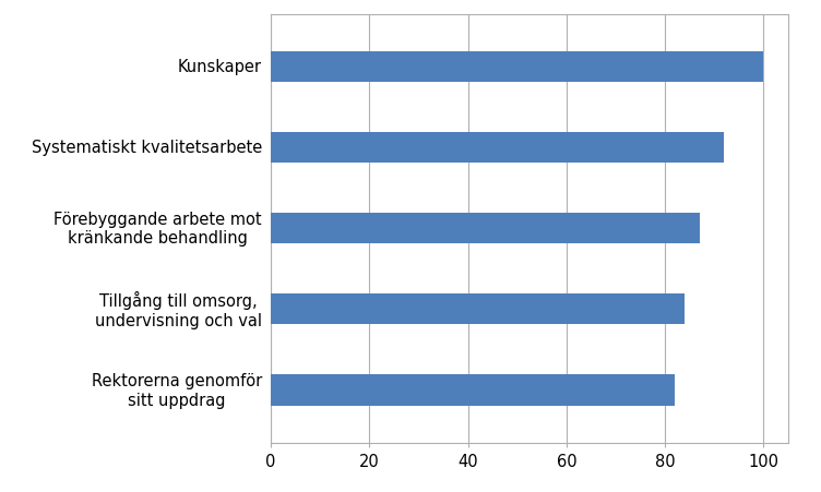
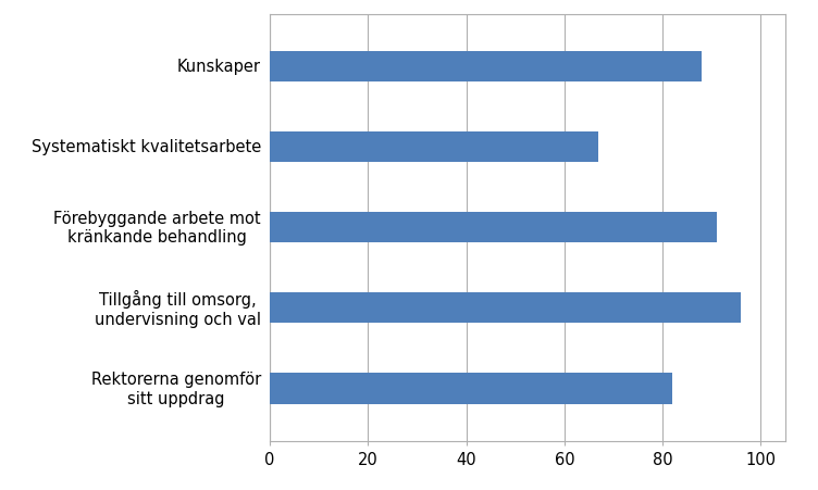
Kunskaper: 100 -> 88
Systematiskt kvalitetsarbete: 92 -> 67
Förebyggande arbete mot kränkande behandling: 87 -> 91
Tillgång till omsorg, undervisning och val: 84 -> 96
